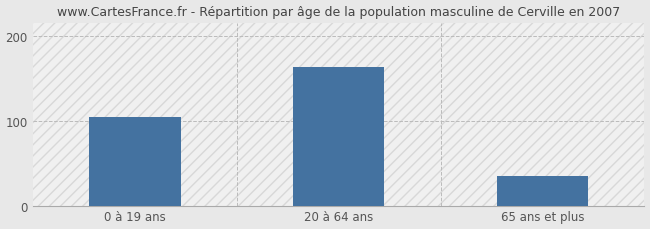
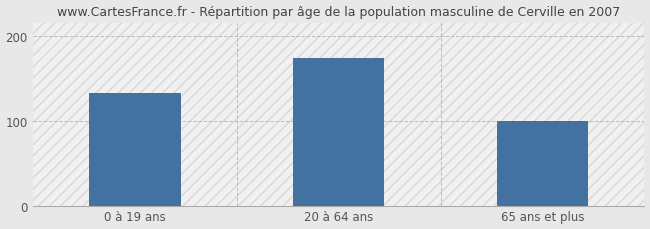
0 à 19 ans: 104 -> 132
20 à 64 ans: 163 -> 174
65 ans et plus: 35 -> 100
